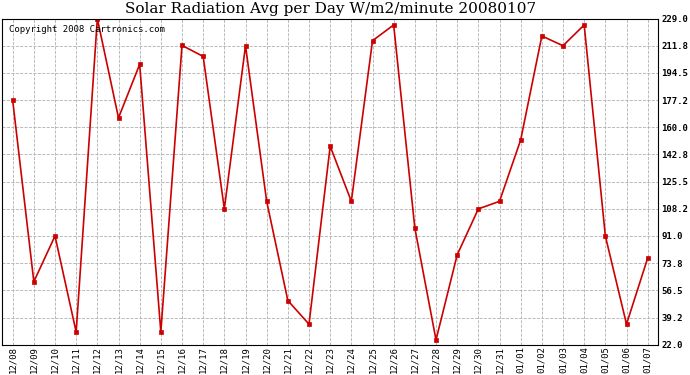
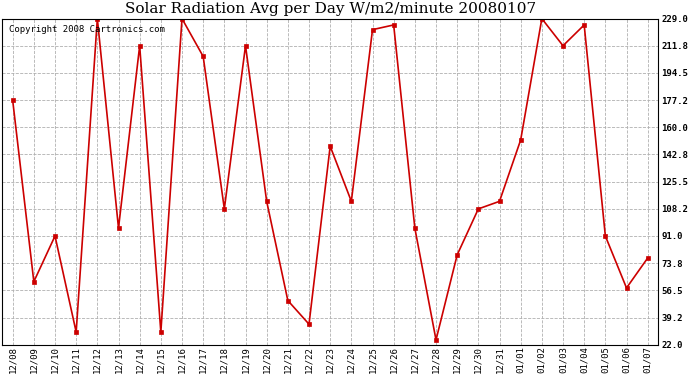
12/13: 166 -> 96
12/14: 200 -> 212
12/16: 212 -> 229
12/25: 215 -> 222
01/02: 218 -> 229
01/06: 35 -> 58
